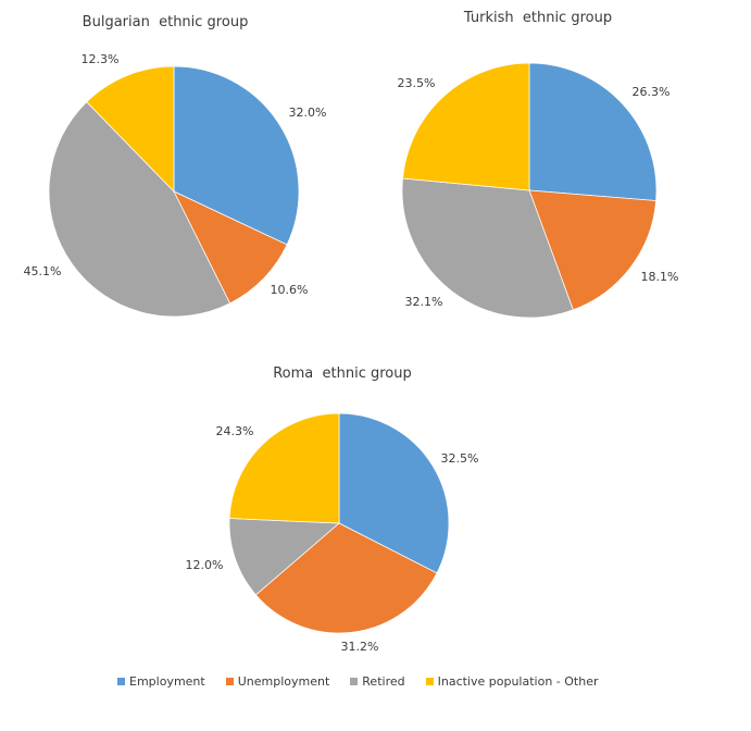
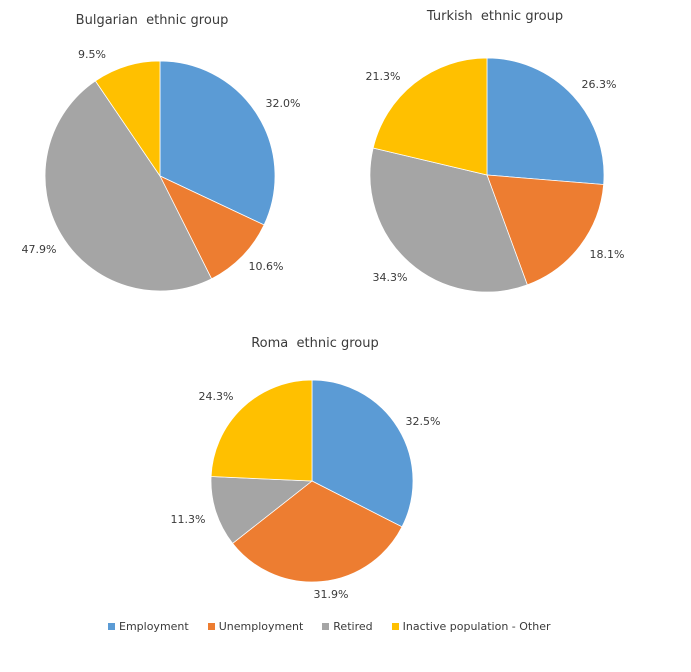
Bulgarian ethnic group/Retired: 45.1% -> 47.9%
Bulgarian ethnic group/Inactive population - Other: 12.3% -> 9.5%
Turkish ethnic group/Retired: 32.1% -> 34.3%
Turkish ethnic group/Inactive population - Other: 23.5% -> 21.3%
Roma ethnic group/Unemployment: 31.2% -> 31.9%
Roma ethnic group/Retired: 12.0% -> 11.3%
